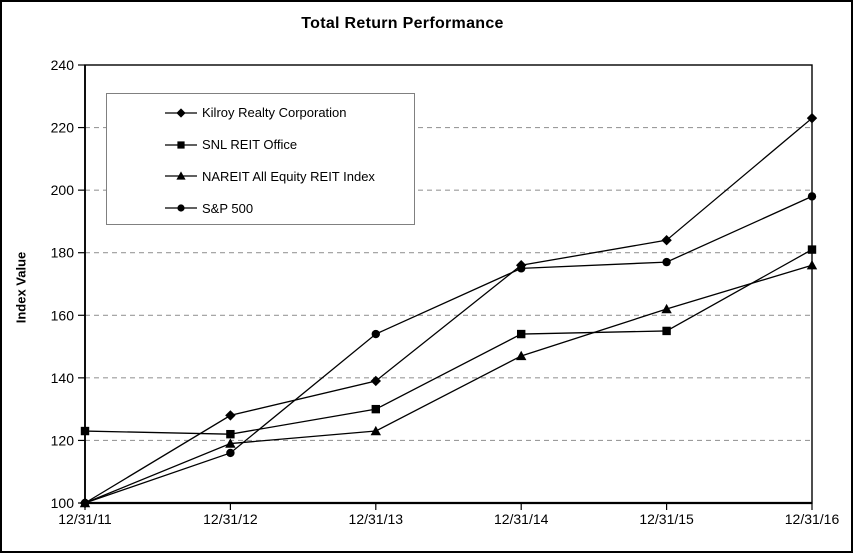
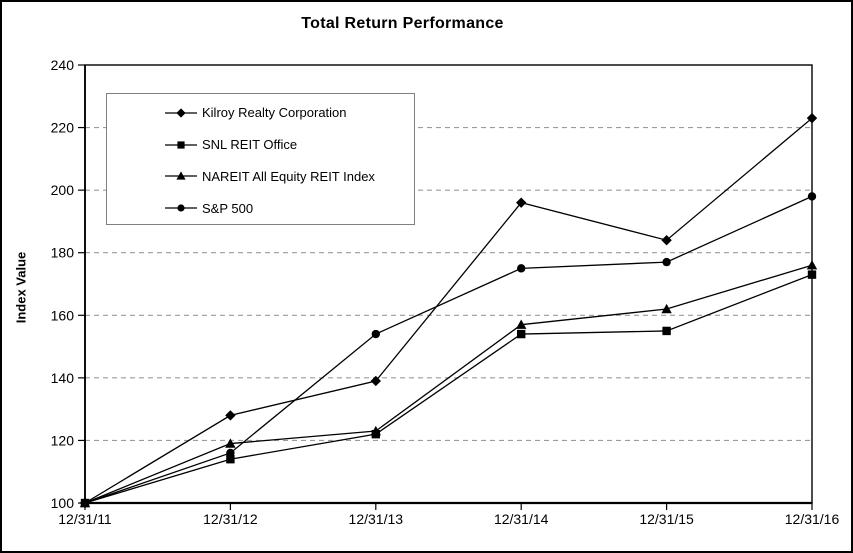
SNL REIT Office/12/31/11: 123 -> 100
SNL REIT Office/12/31/12: 122 -> 114
SNL REIT Office/12/31/13: 130 -> 122
Kilroy Realty Corporation/12/31/14: 176 -> 196
NAREIT All Equity REIT Index/12/31/14: 147 -> 157
SNL REIT Office/12/31/16: 181 -> 173
